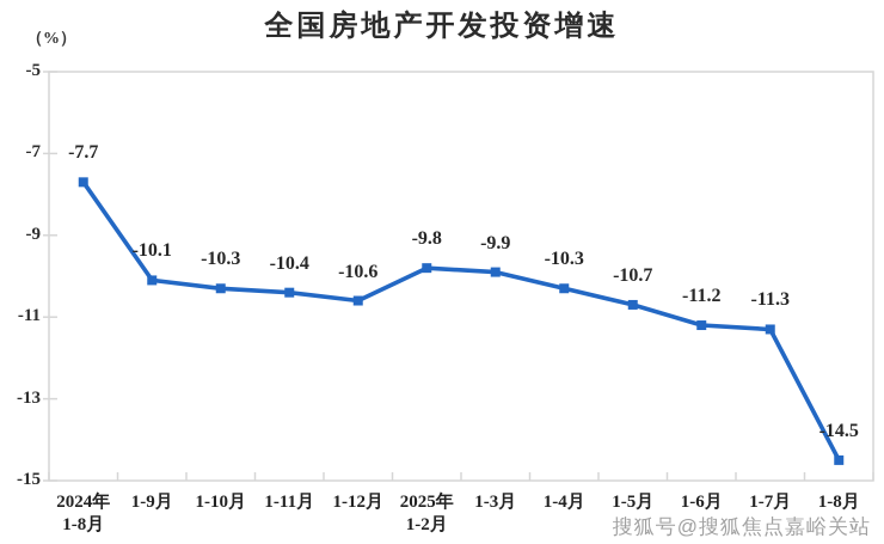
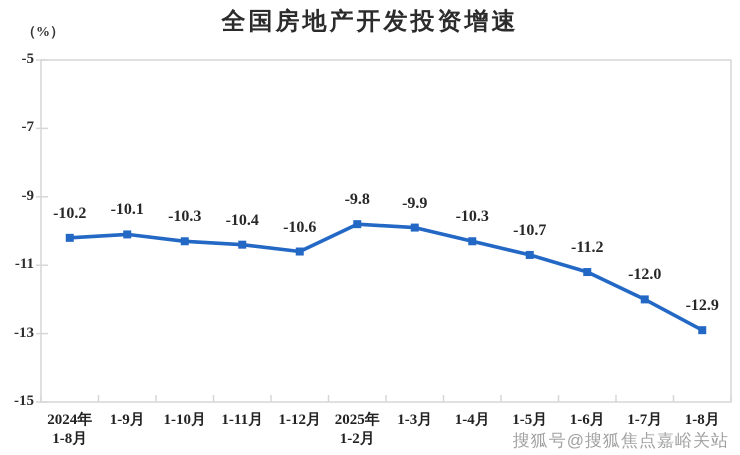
2024年 1-8月: -7.7 -> -10.2
1-7月: -11.3 -> -12.0
1-8月: -14.5 -> -12.9
